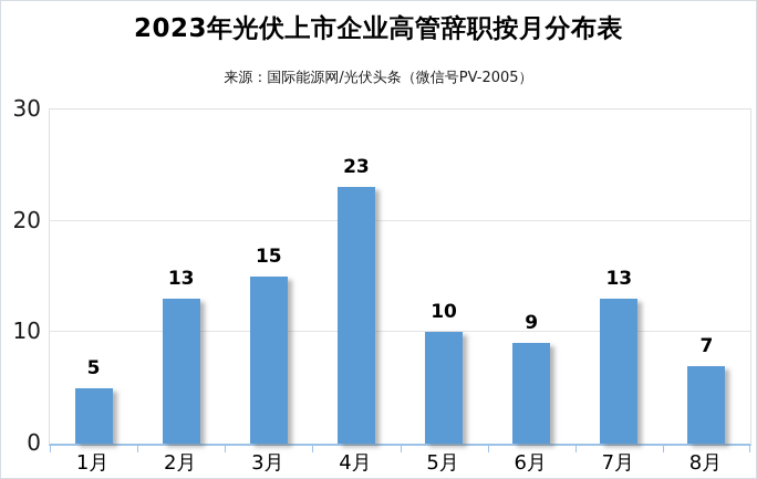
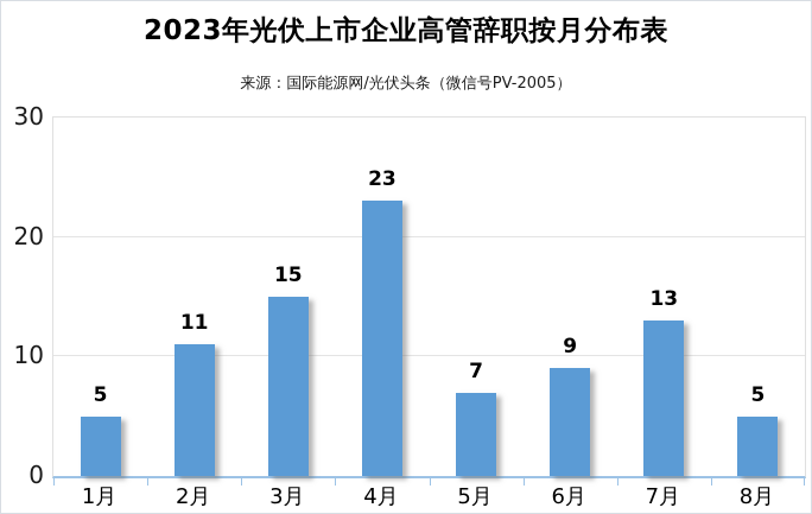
2月: 13 -> 11
5月: 10 -> 7
8月: 7 -> 5
